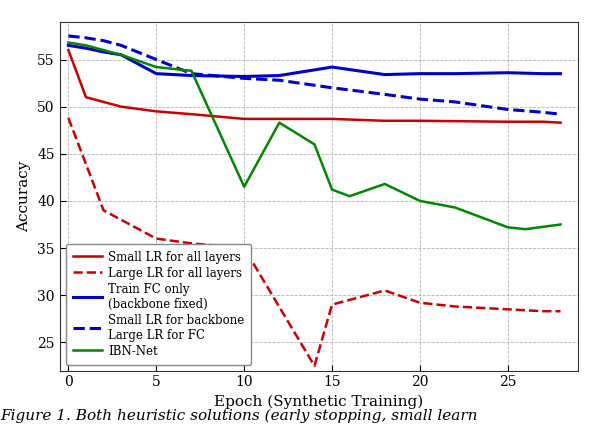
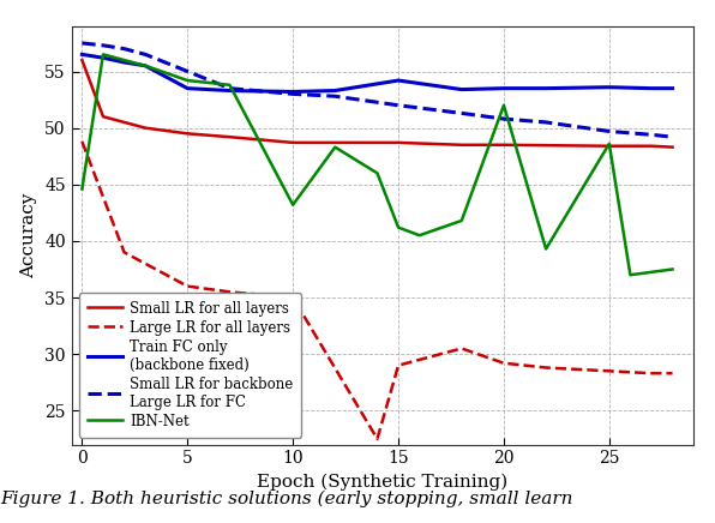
IBN-Net/0: 56.8 -> 44.6
IBN-Net/10: 41.5 -> 43.2
IBN-Net/20: 40.0 -> 52.0
IBN-Net/25: 37.2 -> 48.6
